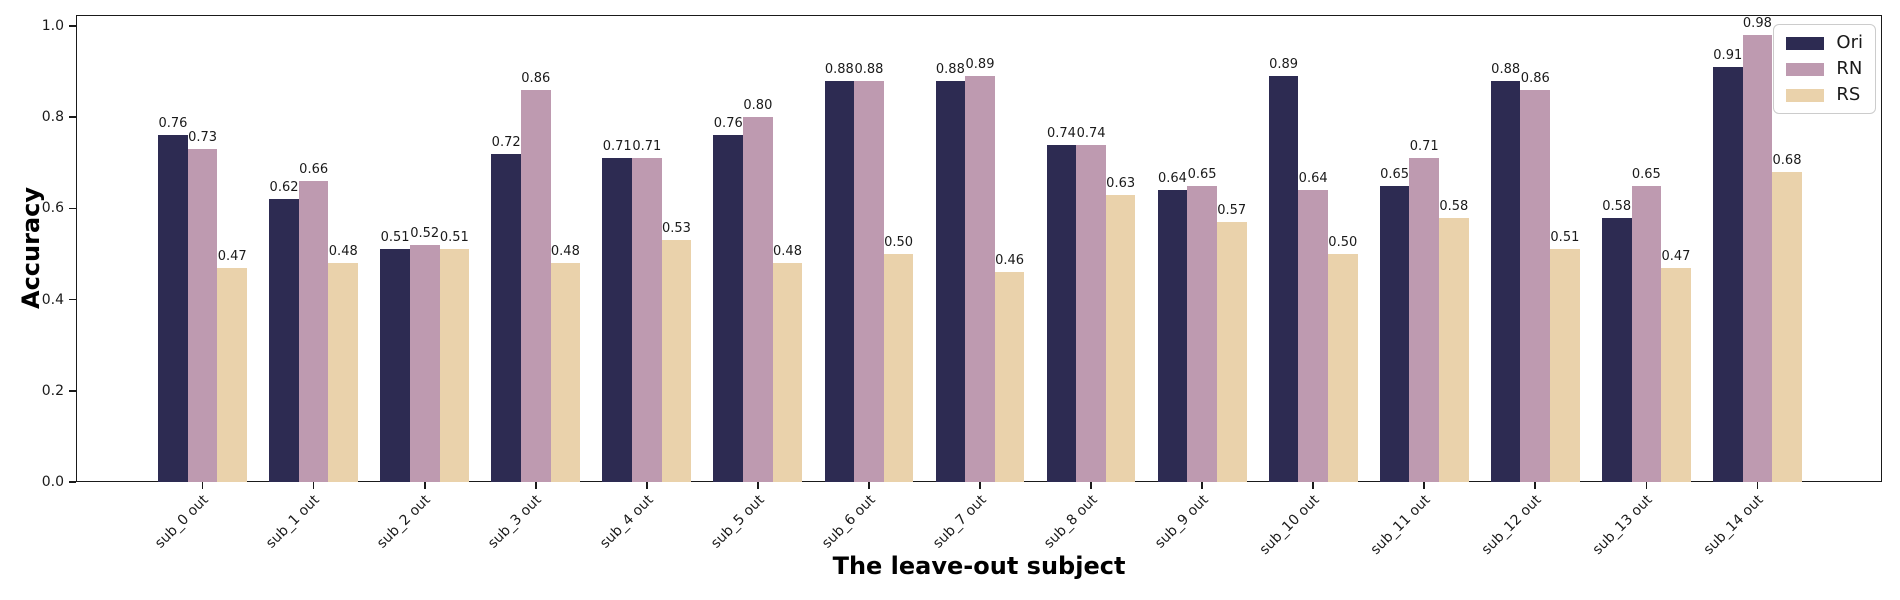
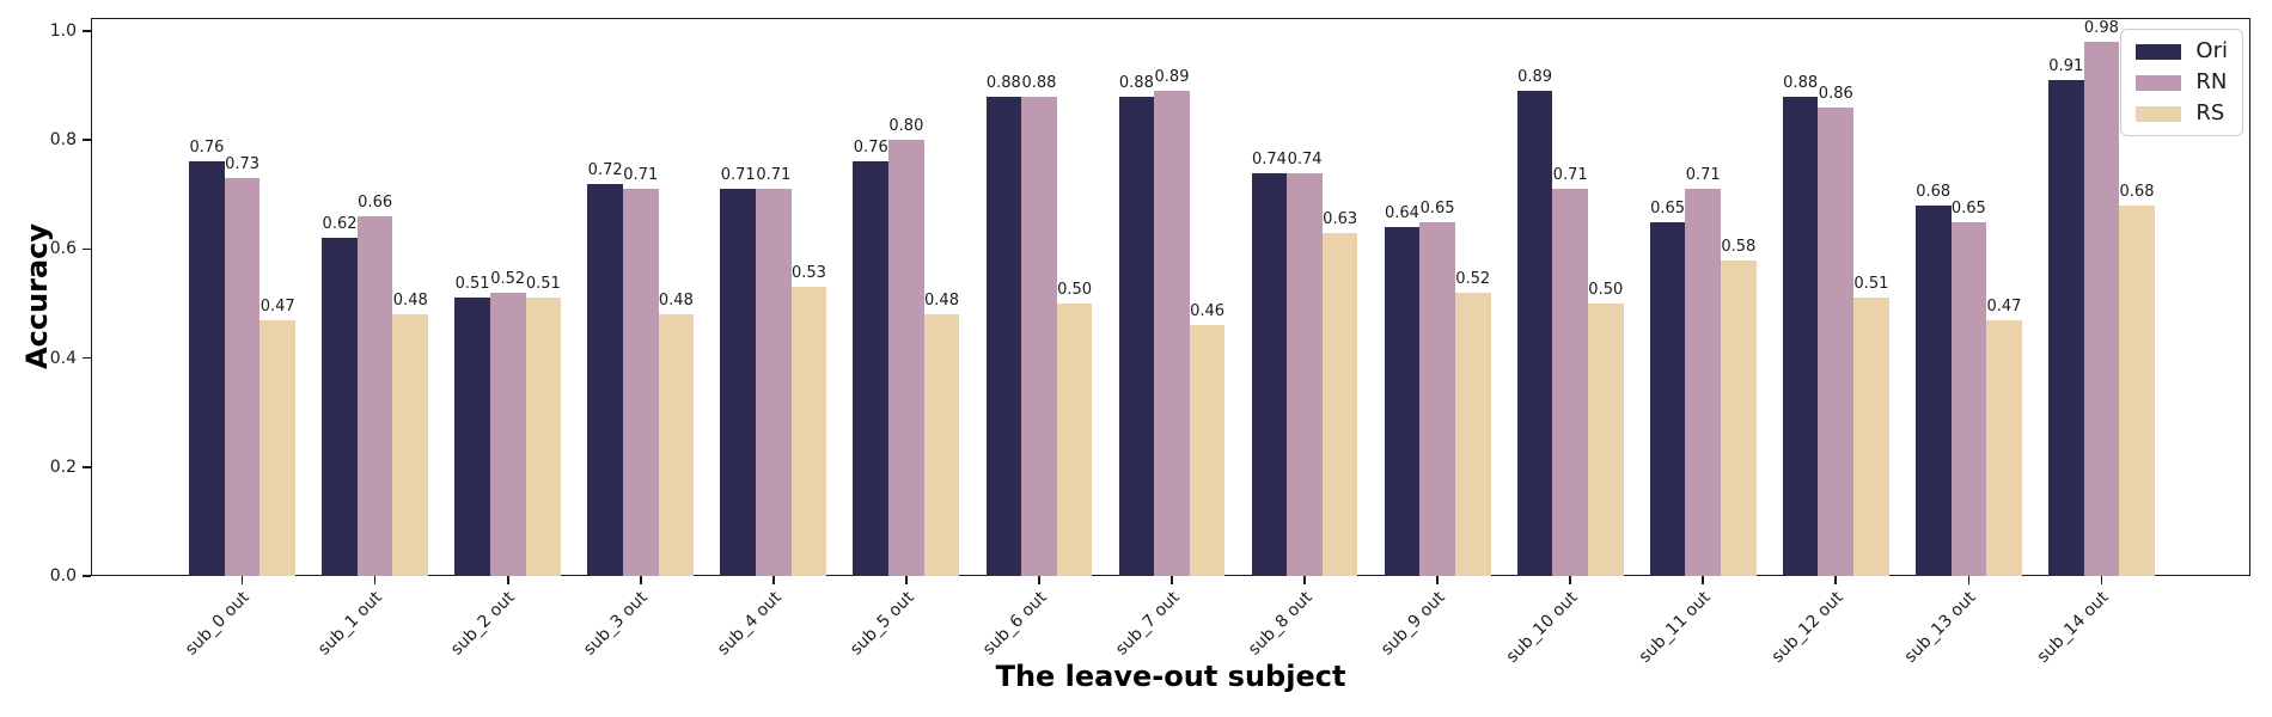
RN/sub_3 out: 0.86 -> 0.71
RS/sub_9 out: 0.57 -> 0.52
RN/sub_10 out: 0.64 -> 0.71
Ori/sub_13 out: 0.58 -> 0.68
